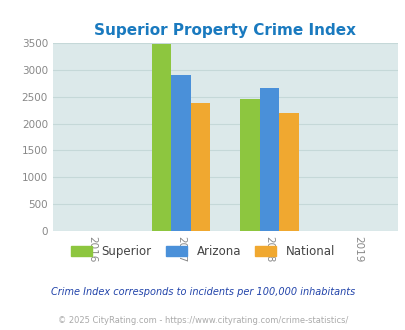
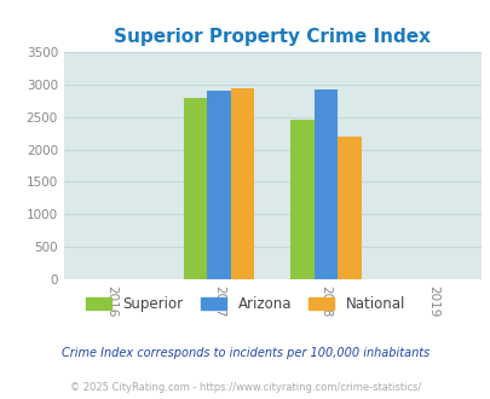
Superior/2017: 3480 -> 2800
National/2017: 2380 -> 2940
Arizona/2018: 2670 -> 2920
